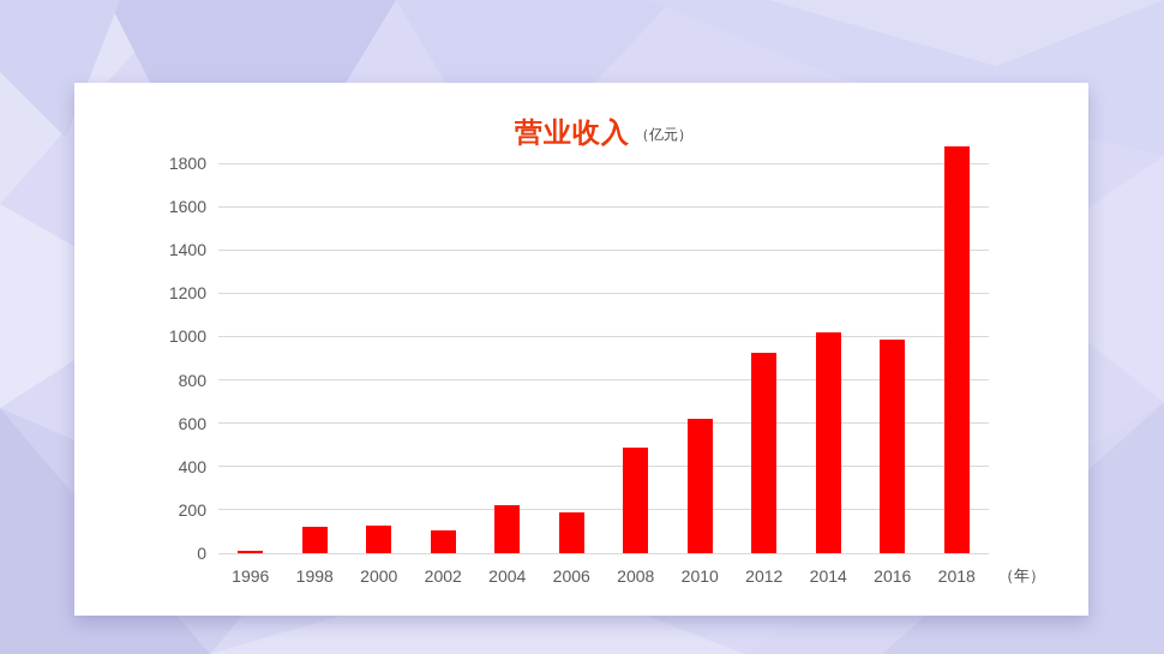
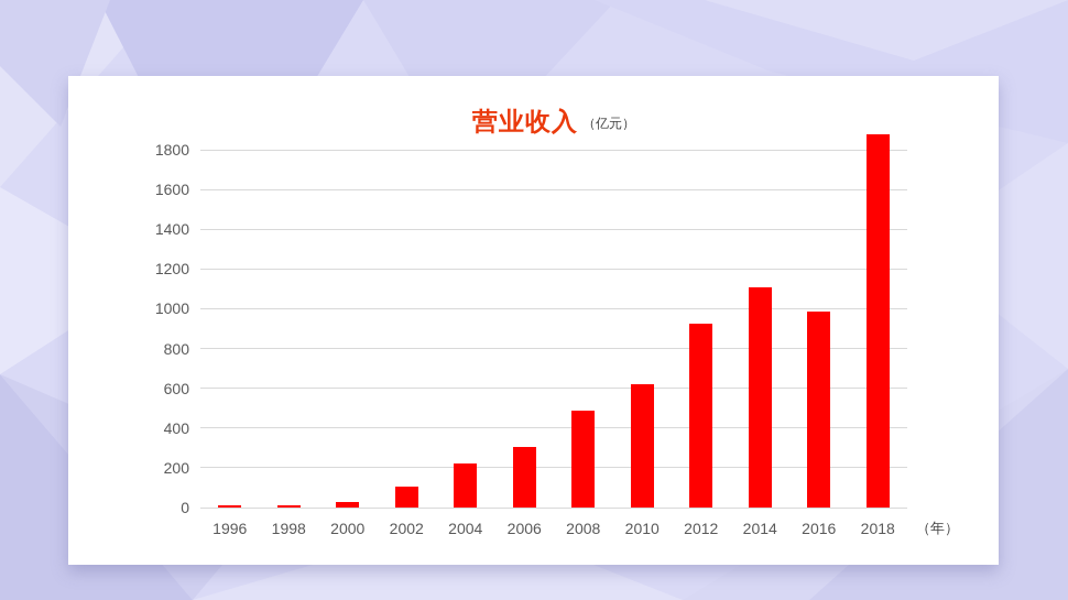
1998: 120 -> 10
2000: 130 -> 20
2006: 190 -> 300
2014: 1020 -> 1110
